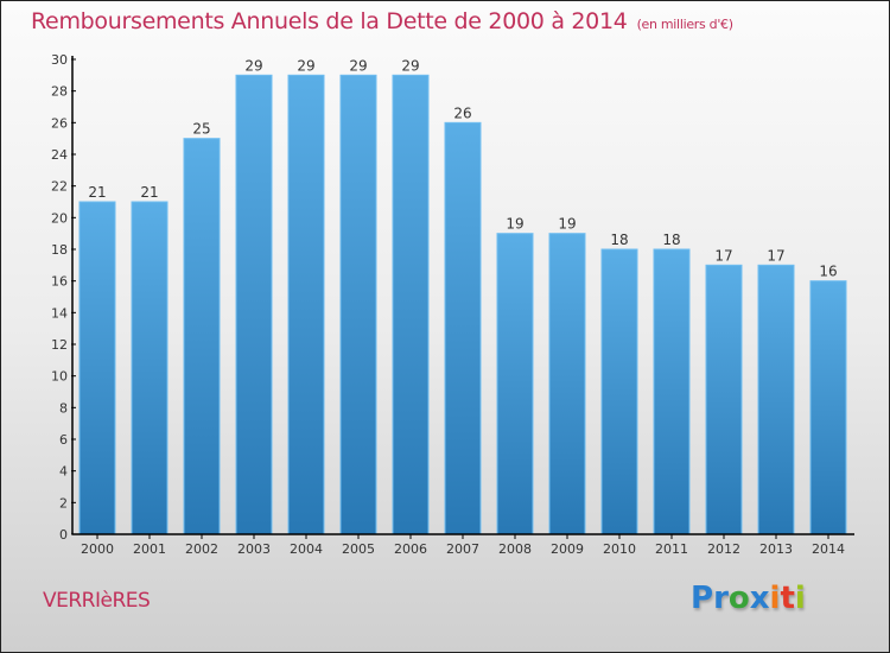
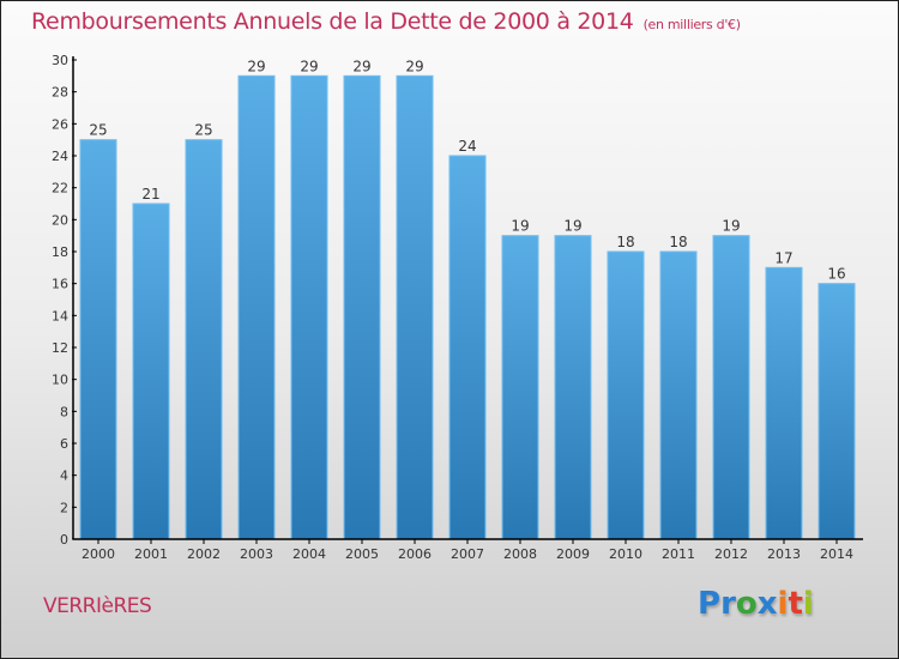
2000: 21 -> 25
2007: 26 -> 24
2012: 17 -> 19
